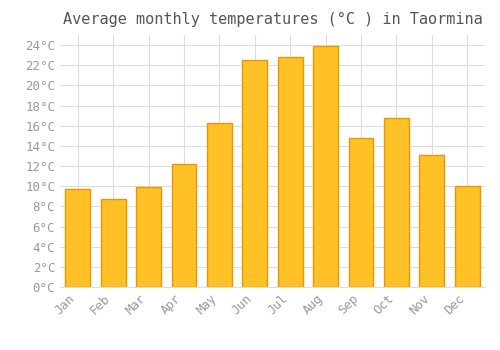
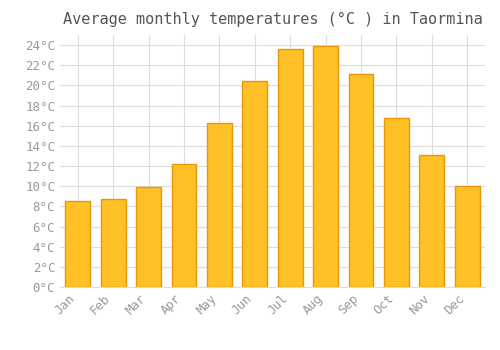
Jan: 9.7°C -> 8.5°C
Jun: 22.5°C -> 20.4°C
Jul: 22.8°C -> 23.6°C
Sep: 14.8°C -> 21.1°C
